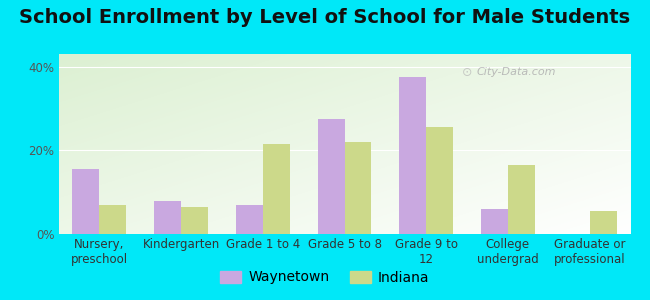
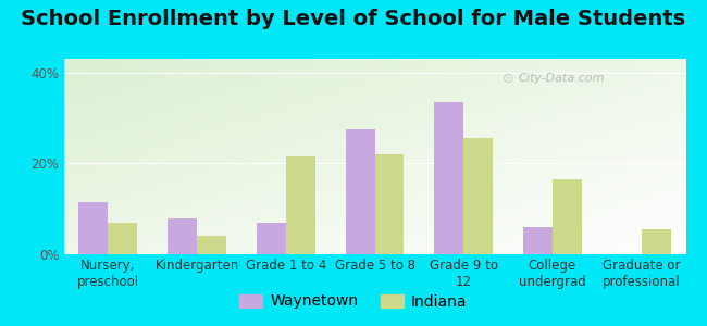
Waynetown/Nursery, preschool: 15.5% -> 11.5%
Indiana/Kindergarten: 6.5% -> 4.0%
Waynetown/Grade 9 to 12: 37.5% -> 33.5%
